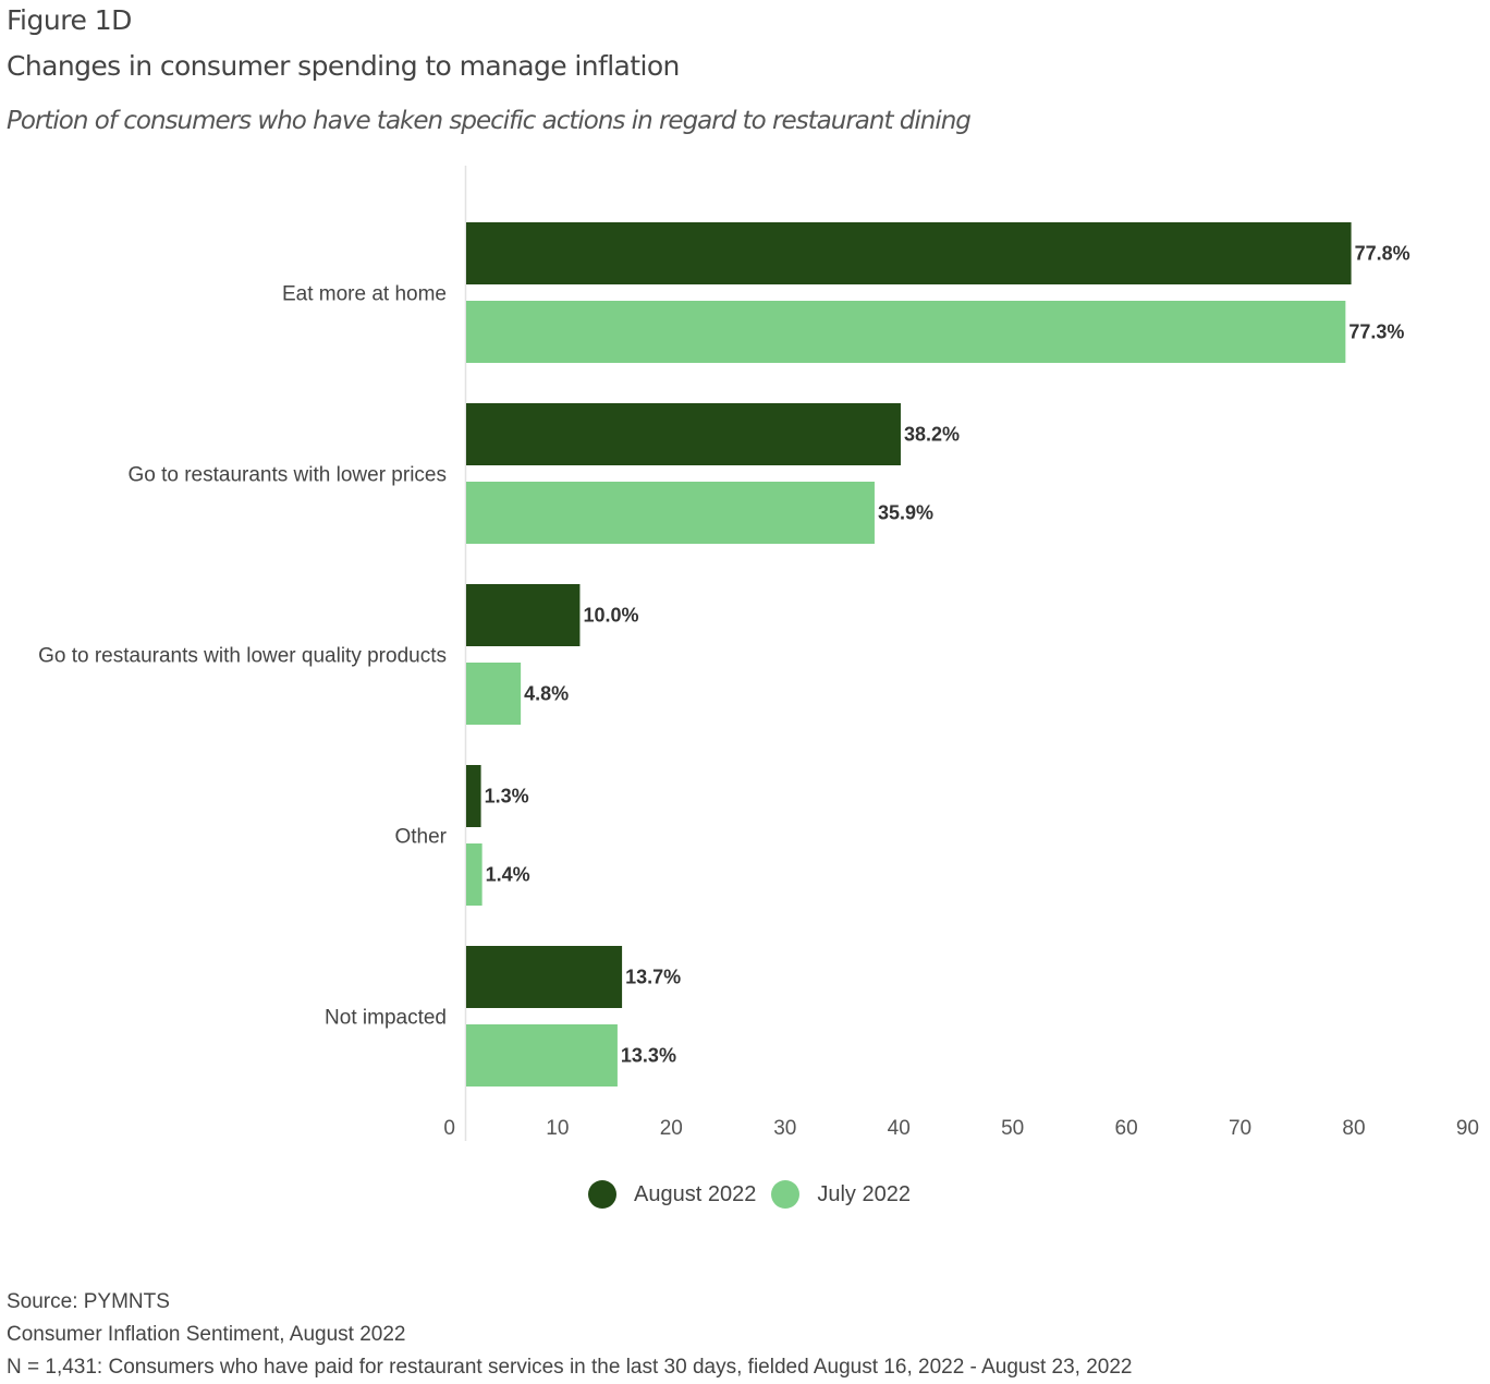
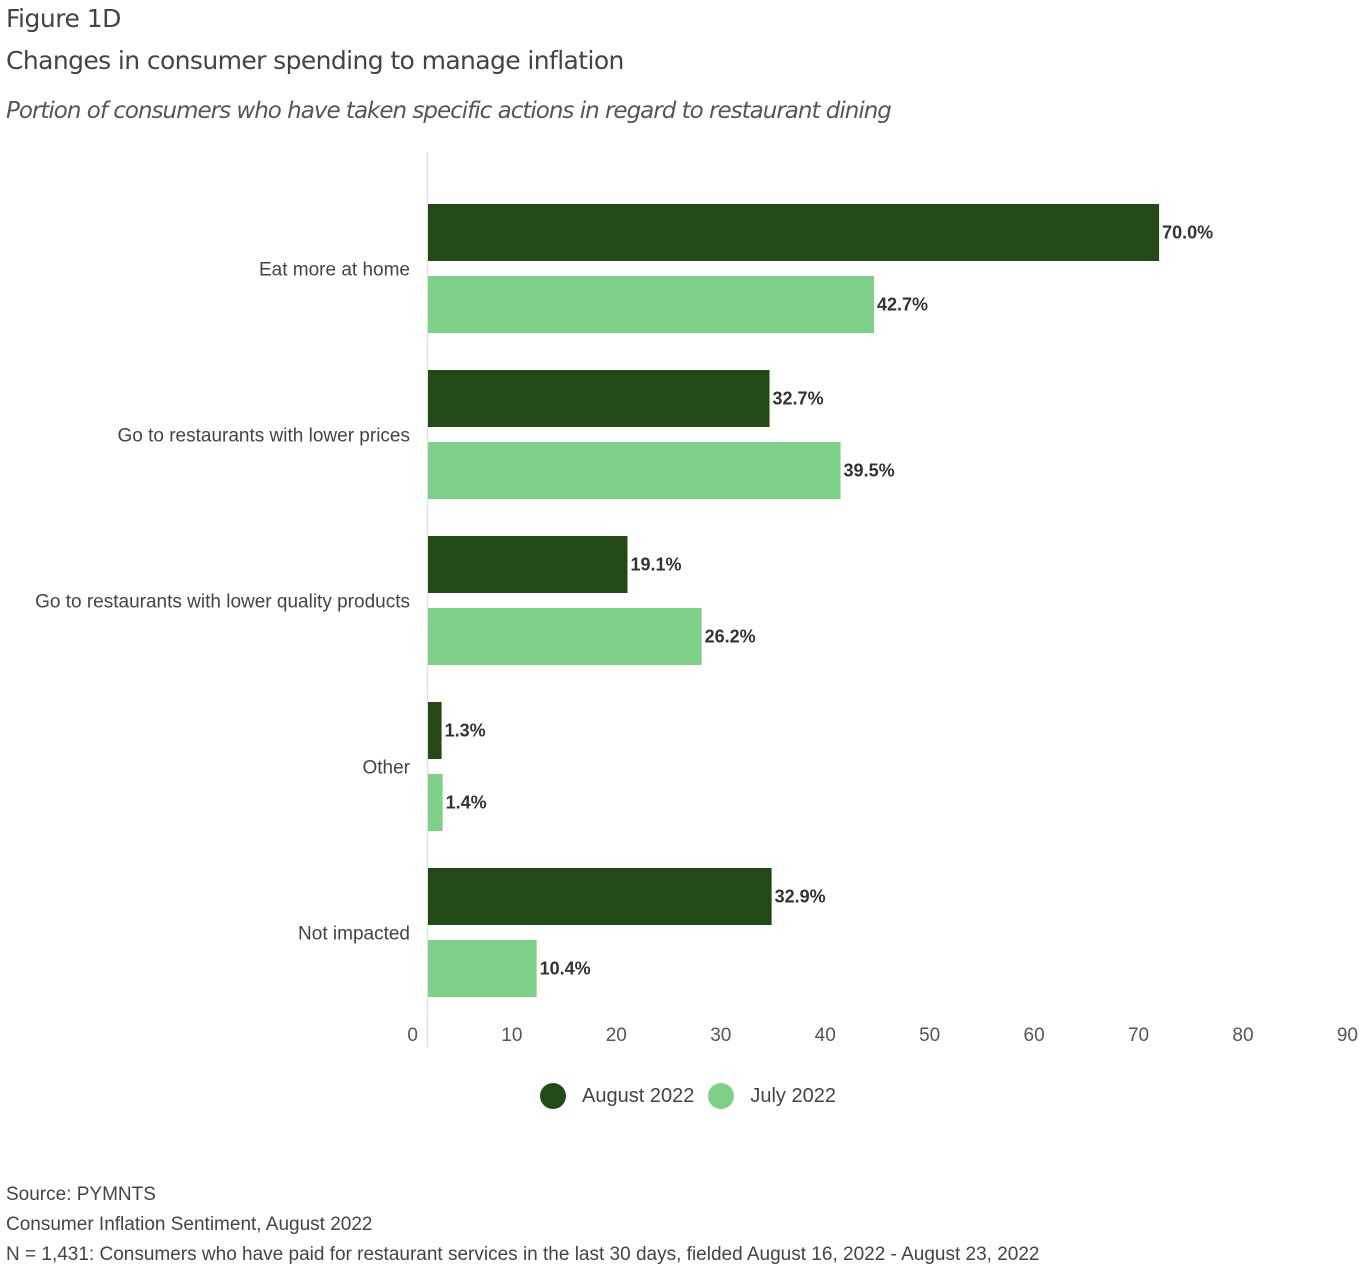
August 2022/Eat more at home: 77.8% -> 70.0%
July 2022/Eat more at home: 77.3% -> 42.7%
August 2022/Go to restaurants with lower prices: 38.2% -> 32.7%
July 2022/Go to restaurants with lower prices: 35.9% -> 39.5%
August 2022/Go to restaurants with lower quality products: 10.0% -> 19.1%
July 2022/Go to restaurants with lower quality products: 4.8% -> 26.2%
August 2022/Not impacted: 13.7% -> 32.9%
July 2022/Not impacted: 13.3% -> 10.4%
